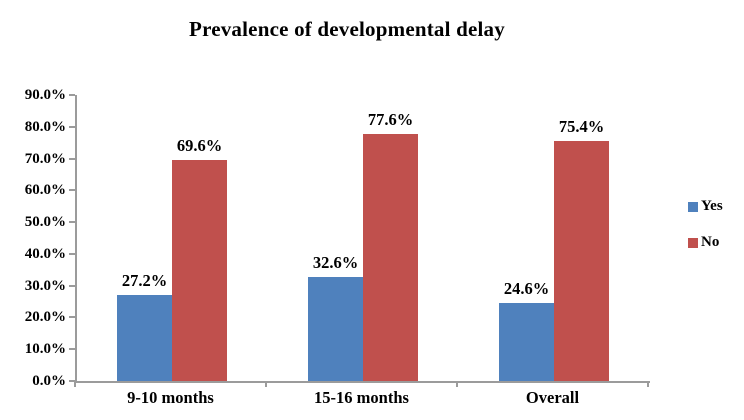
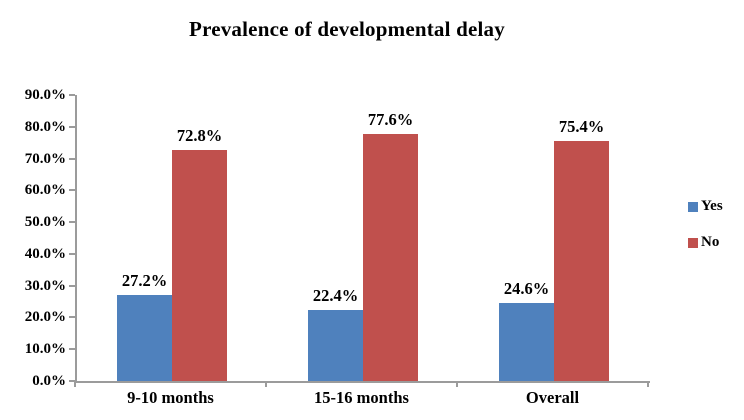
No/9-10 months: 69.6% -> 72.8%
Yes/15-16 months: 32.6% -> 22.4%
